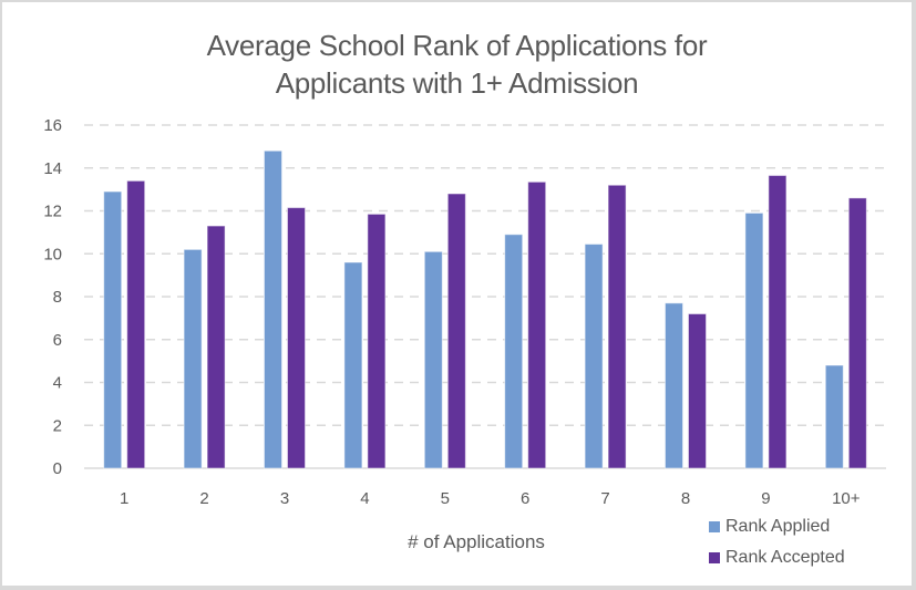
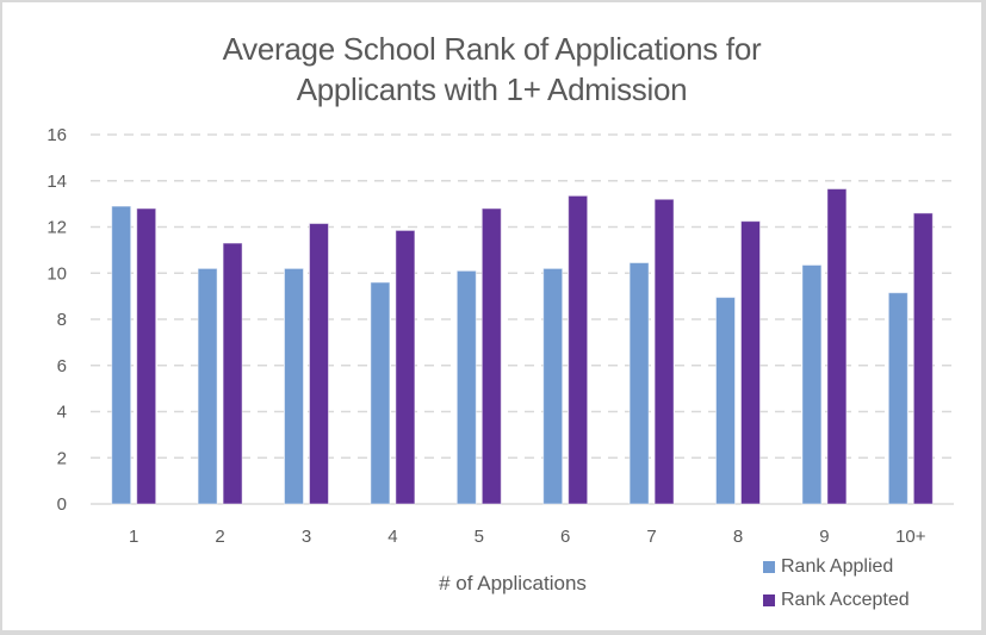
Rank Accepted/1: 13.4 -> 12.8
Rank Applied/3: 14.8 -> 10.2
Rank Applied/6: 10.9 -> 10.2
Rank Applied/8: 7.7 -> 8.9
Rank Accepted/8: 7.2 -> 12.2
Rank Applied/9: 11.9 -> 10.3
Rank Applied/10+: 4.8 -> 9.2
